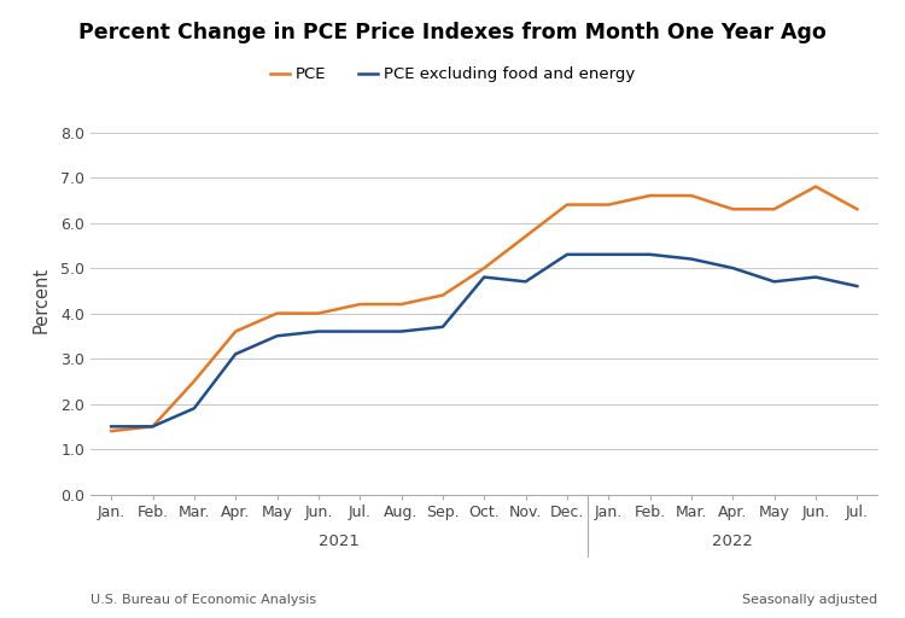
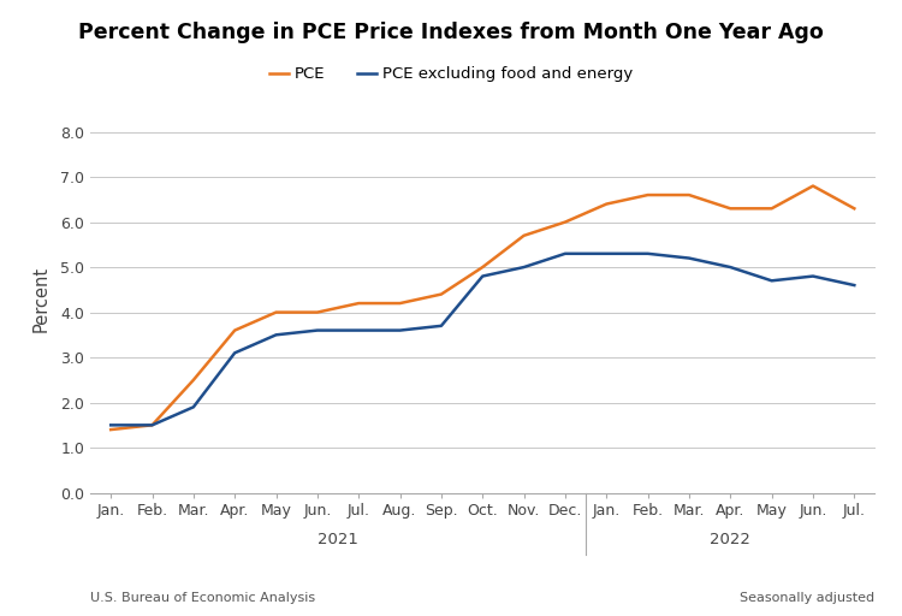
PCE excluding food and energy/Nov.: 4.7 -> 5.0
PCE/Dec.: 6.4 -> 6.0
